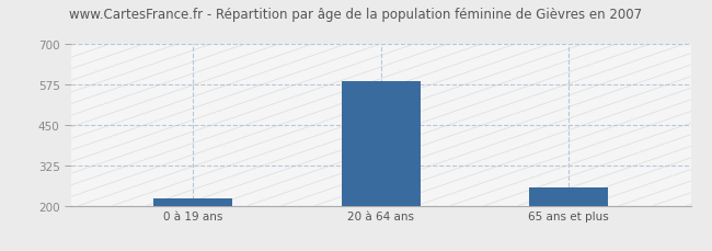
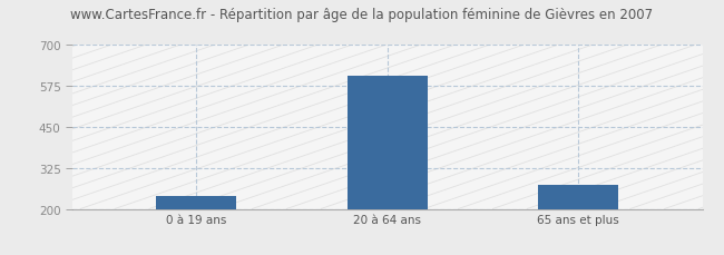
0 à 19 ans: 222 -> 240
20 à 64 ans: 585 -> 605
65 ans et plus: 258 -> 275
